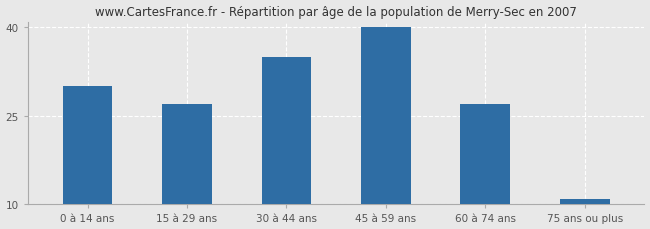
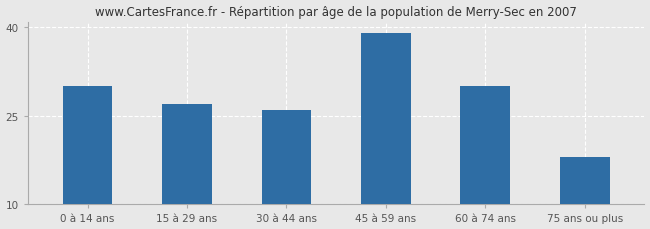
30 à 44 ans: 35 -> 26
45 à 59 ans: 40 -> 39
60 à 74 ans: 27 -> 30
75 ans ou plus: 11 -> 18
